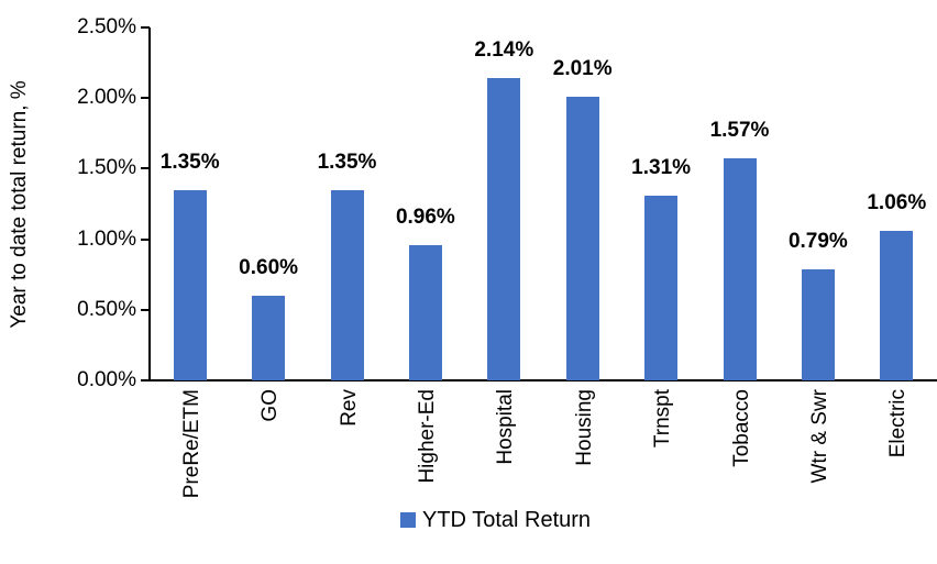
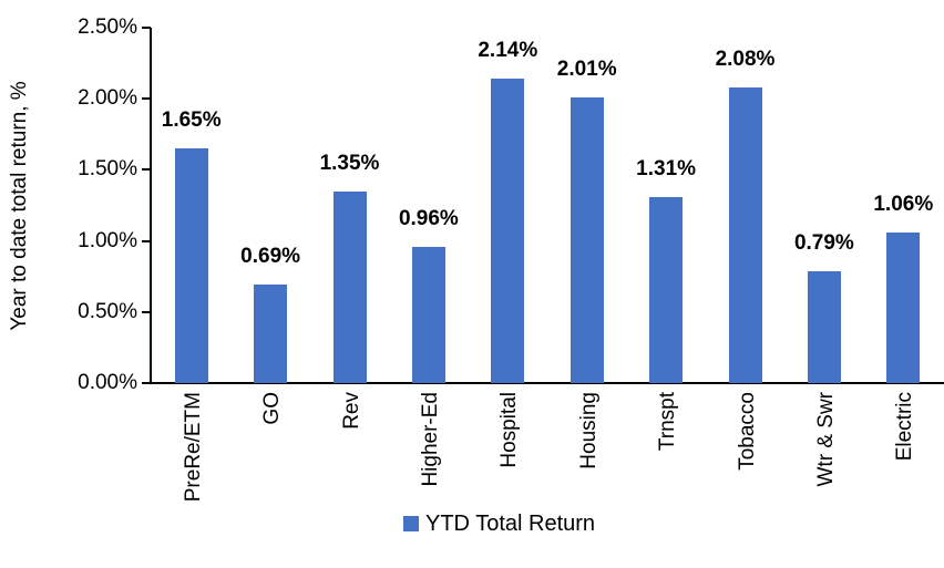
PreRe/ETM: 1.35% -> 1.65%
GO: 0.60% -> 0.69%
Tobacco: 1.57% -> 2.08%
